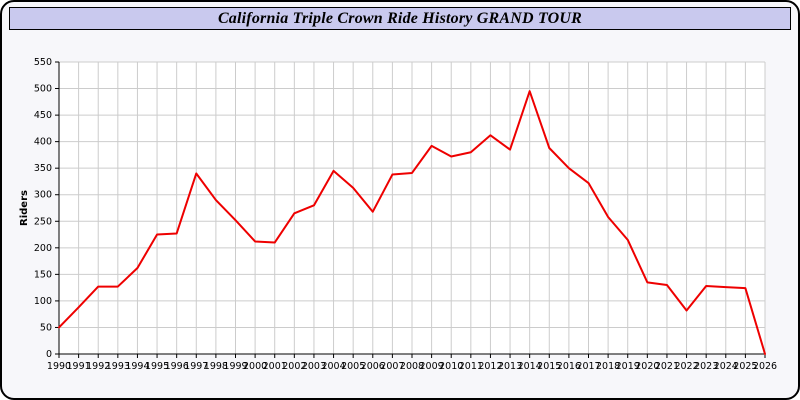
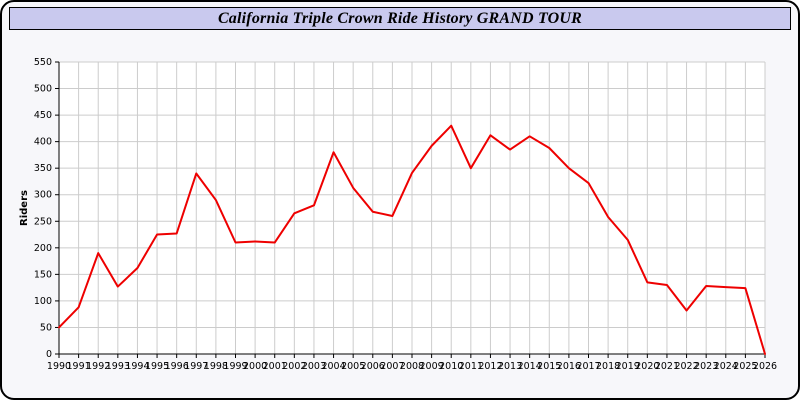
1992: 130 -> 190
1999: 250 -> 210
2004: 340 -> 380
2007: 340 -> 260
2010: 370 -> 430
2011: 380 -> 350
2014: 500 -> 410
